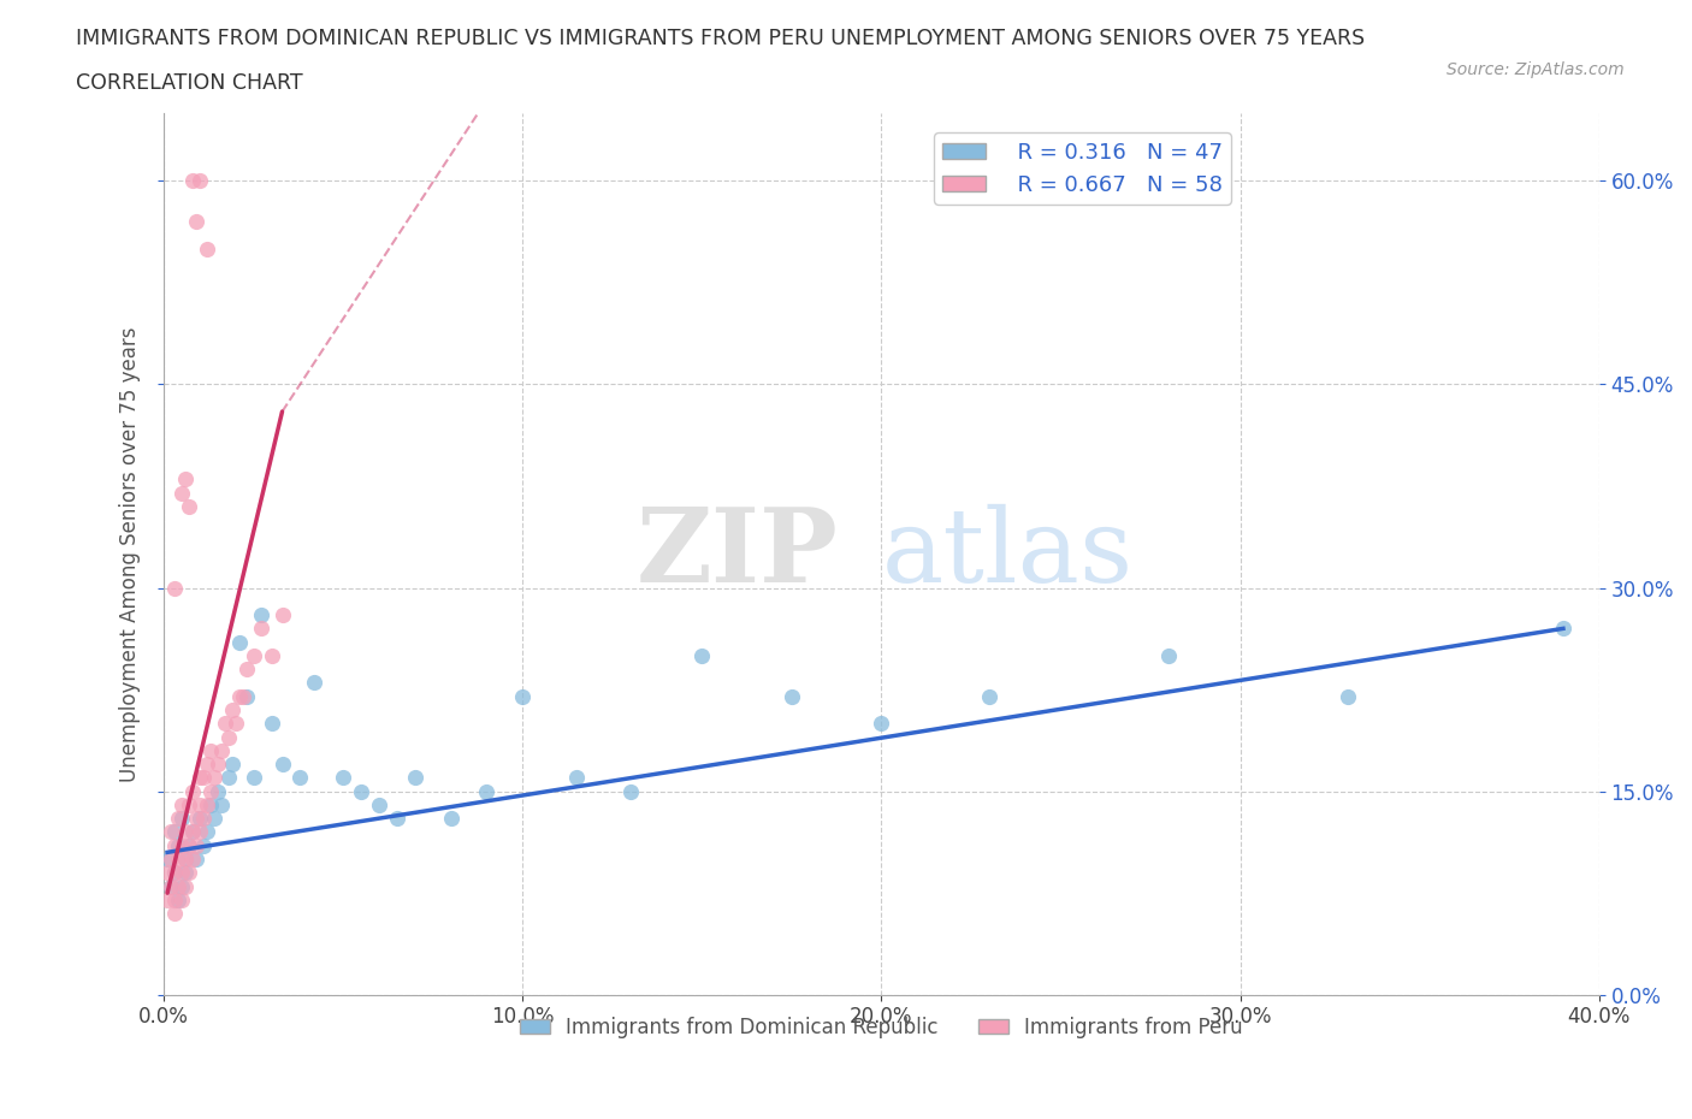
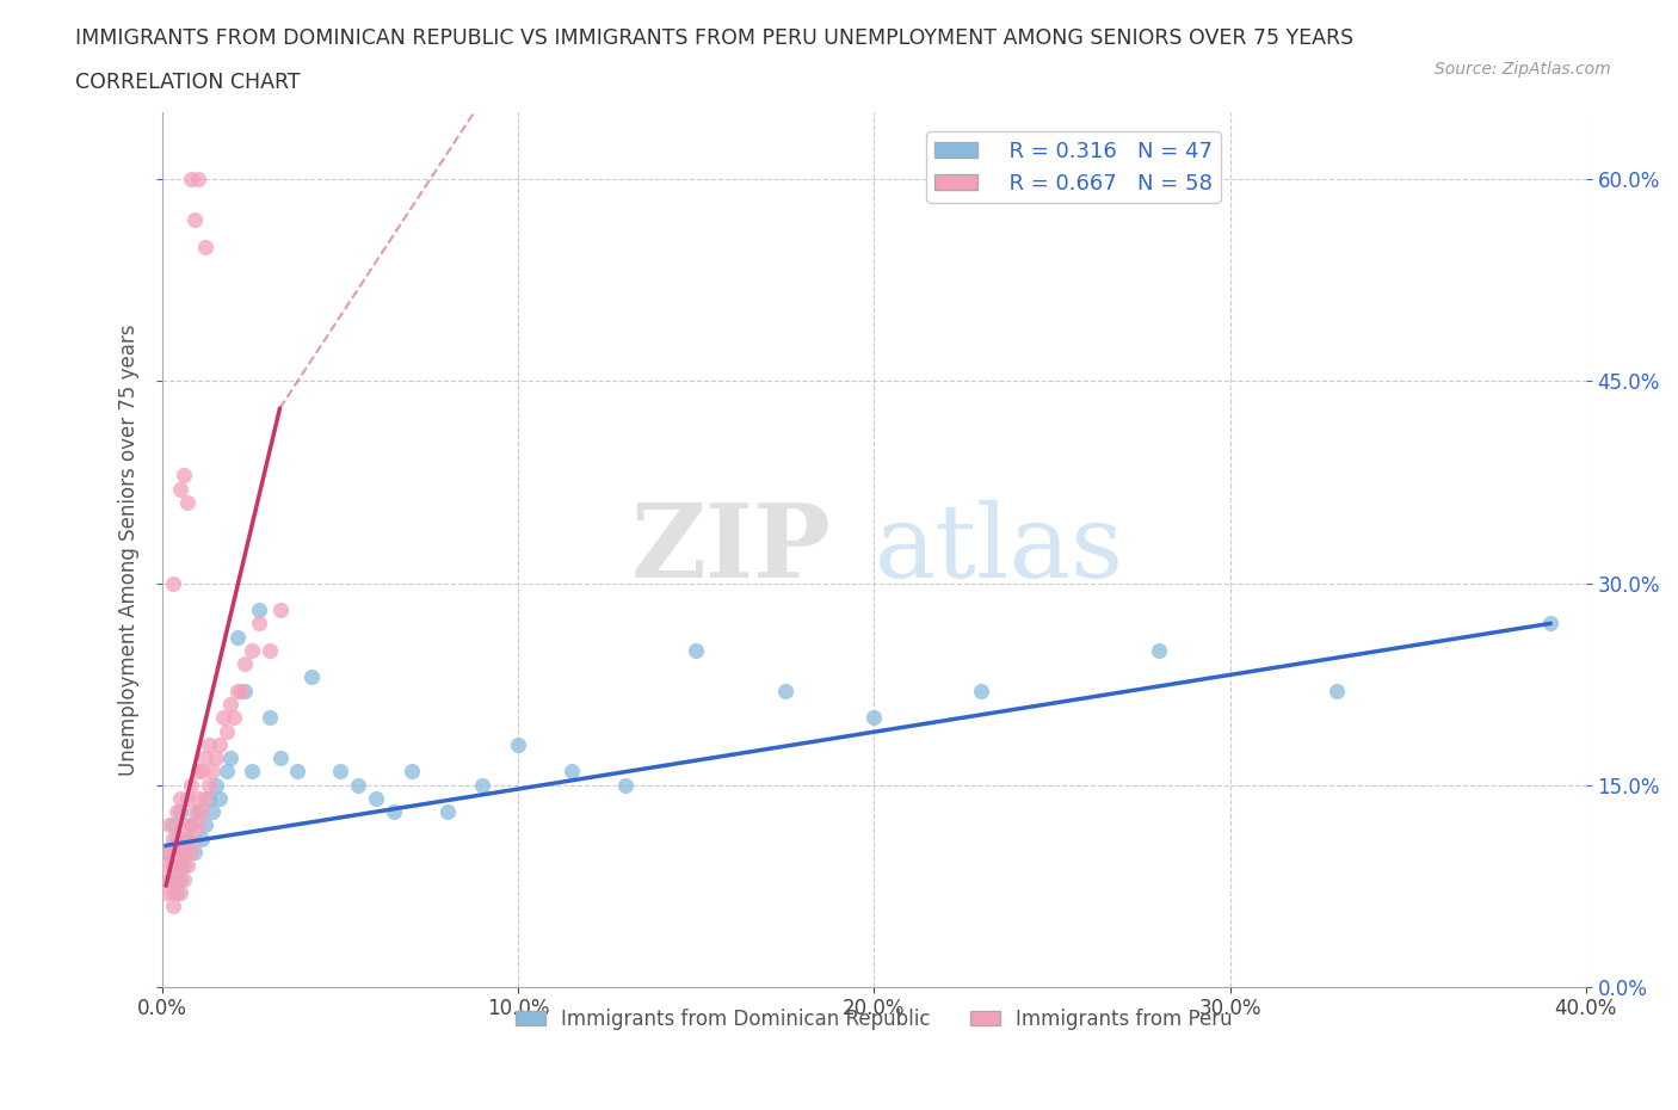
Immigrants from Dominican Republic/10.0%: 22% -> 18%
